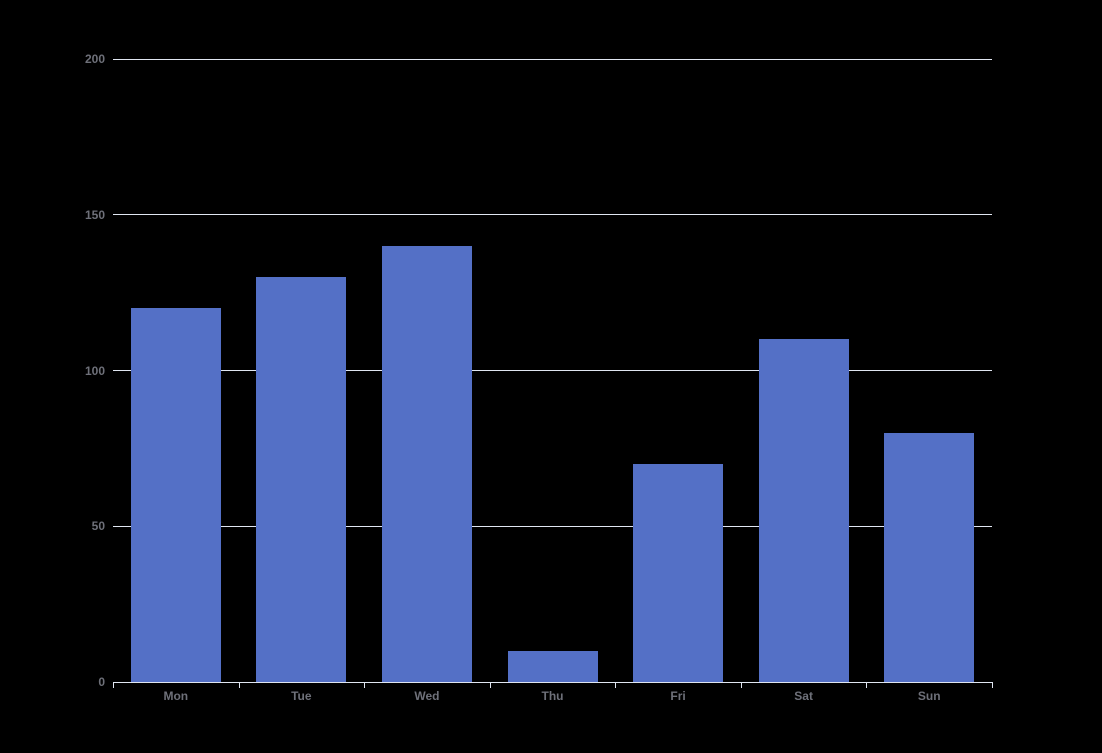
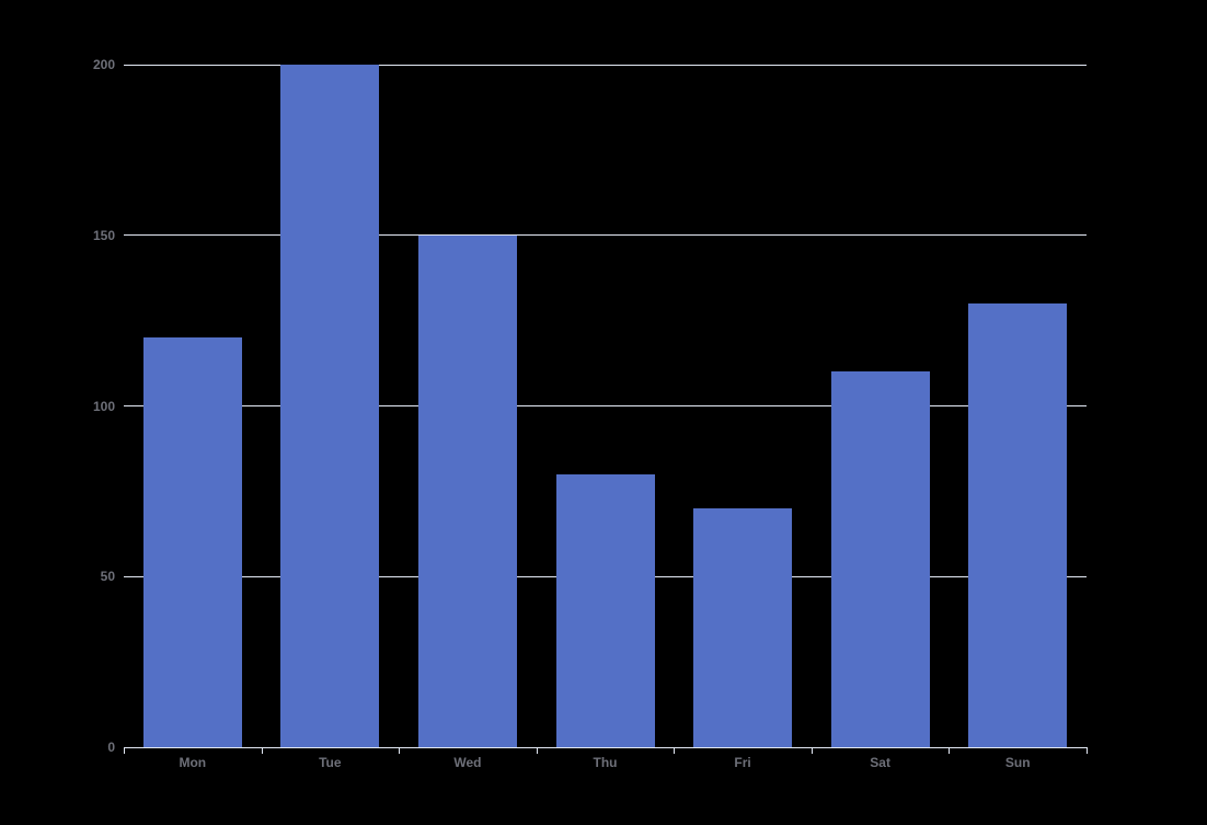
Tue: 130 -> 200
Wed: 140 -> 150
Thu: 10 -> 80
Sun: 80 -> 130
